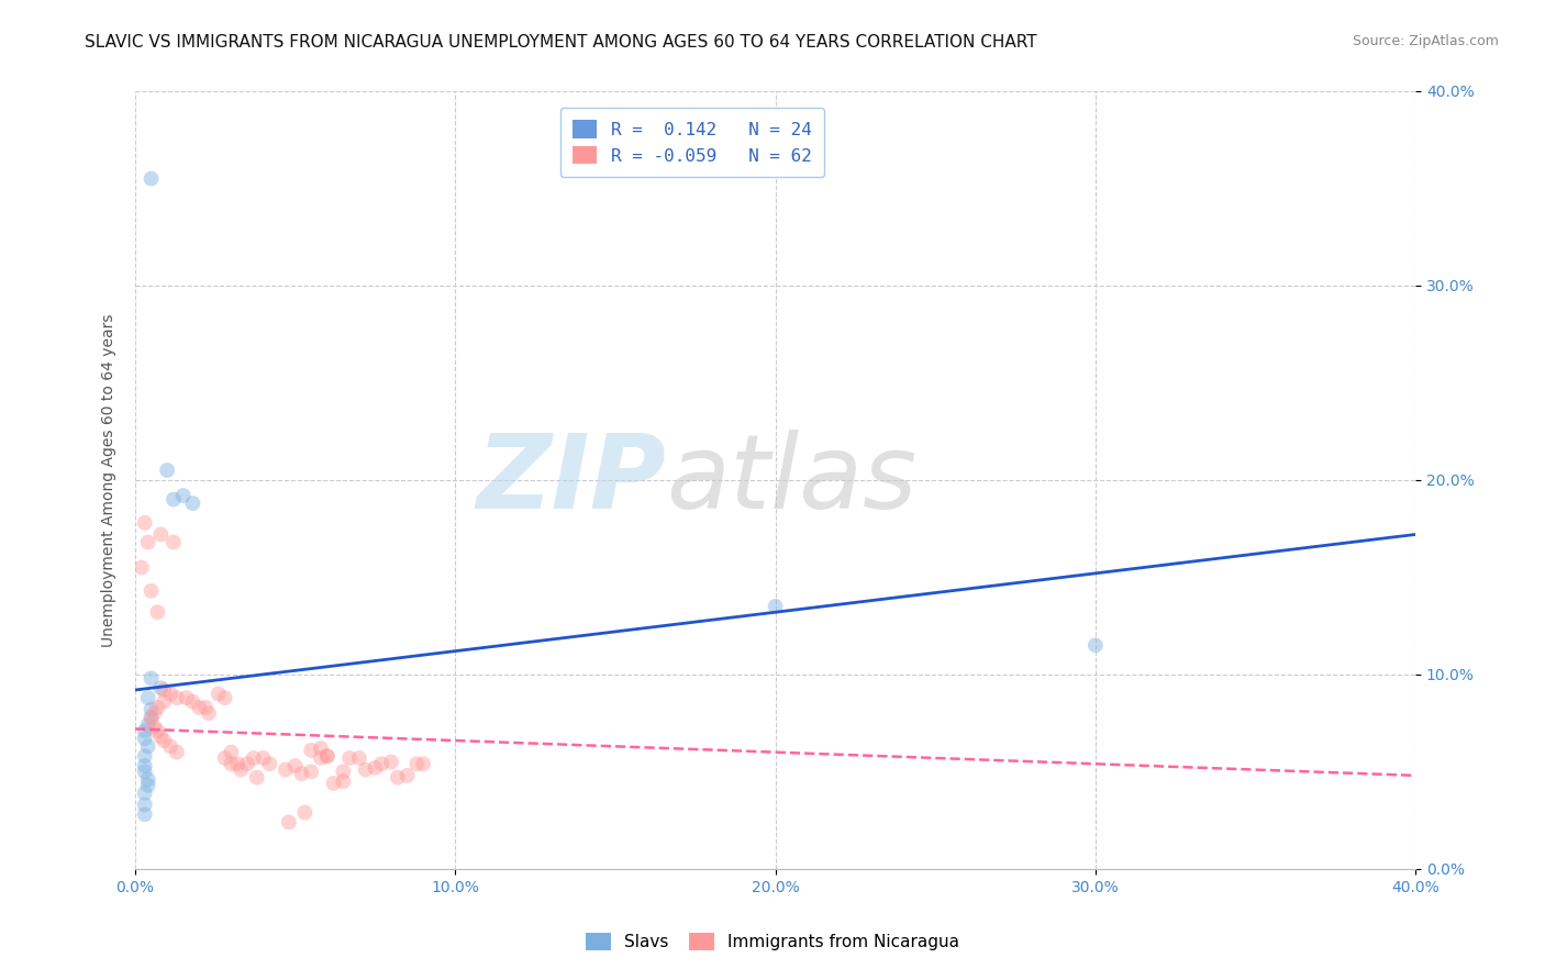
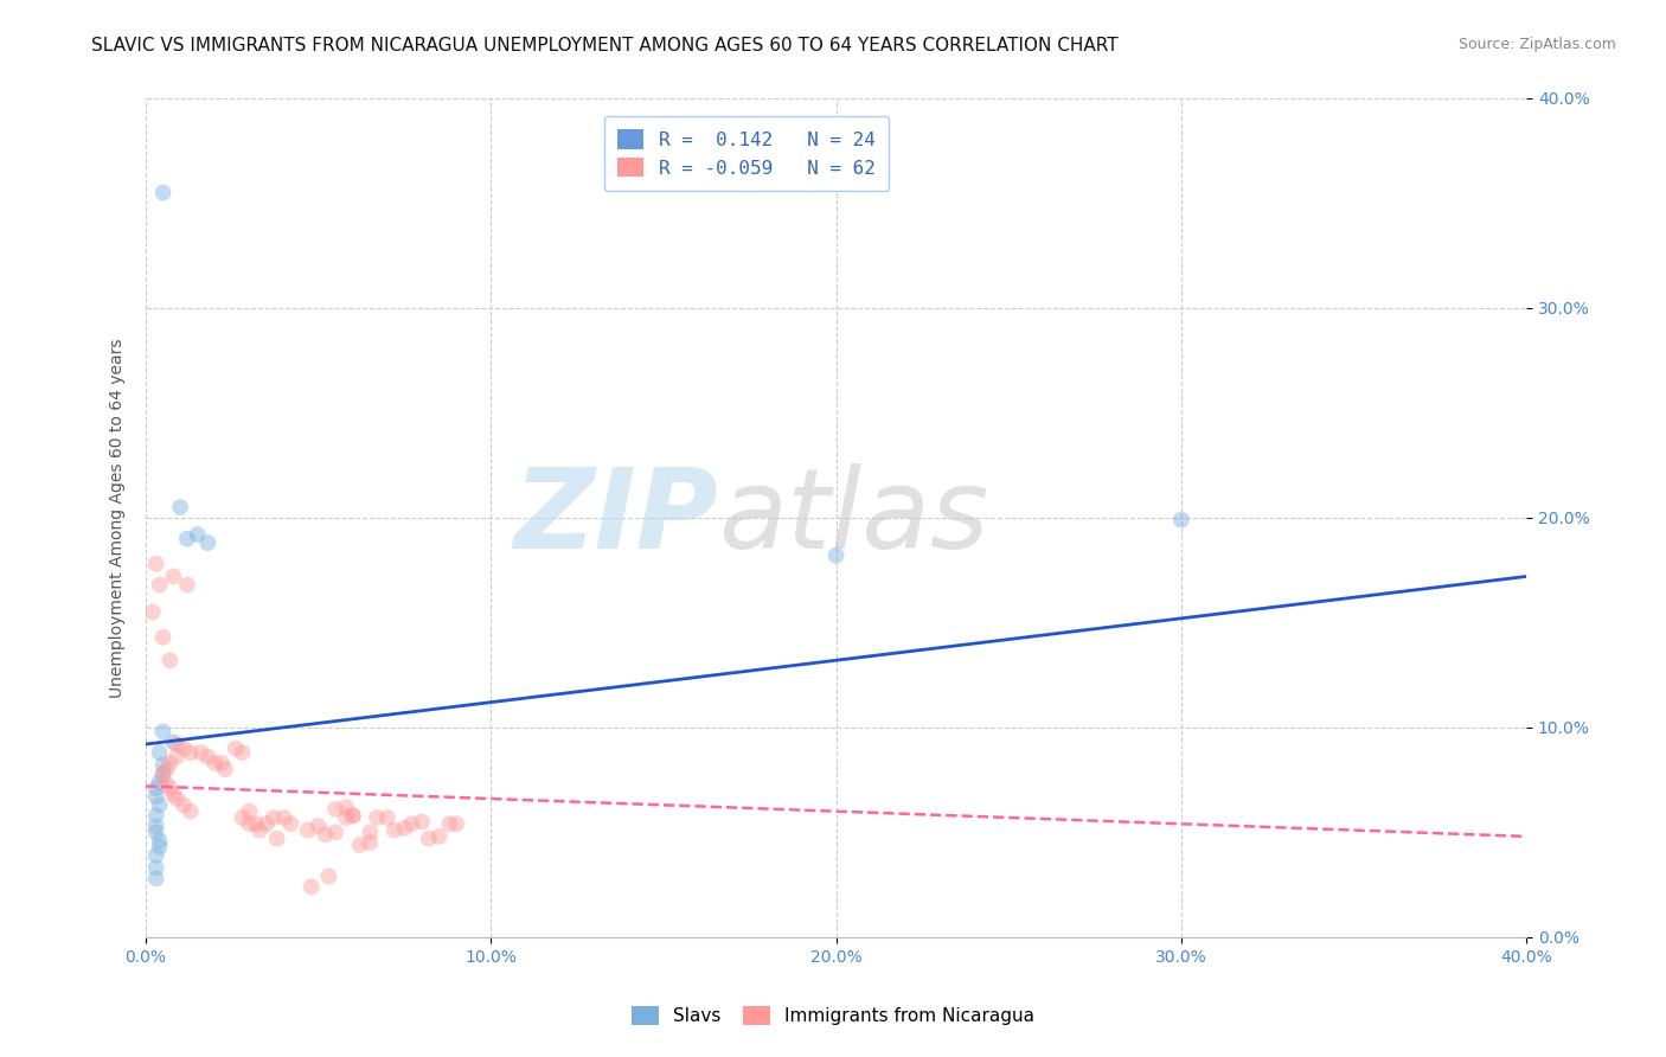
Slavs/20.0%: 13.5% -> 18.2%
Slavs/30.0%: 11.5% -> 19.9%
